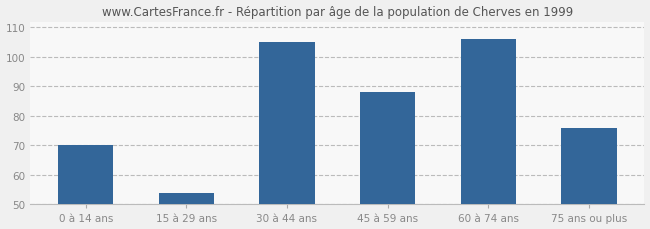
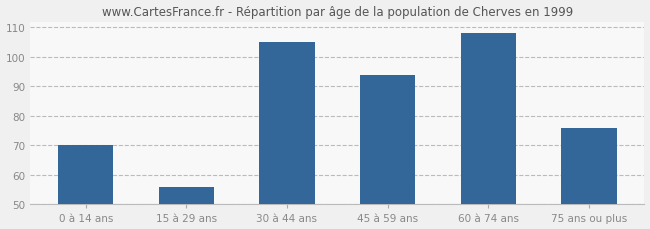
15 à 29 ans: 54 -> 56
45 à 59 ans: 88 -> 94
60 à 74 ans: 106 -> 108
